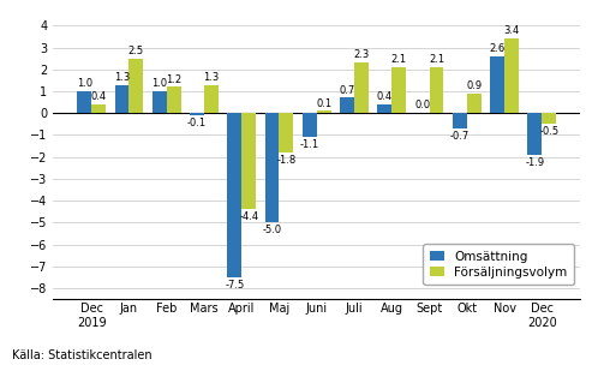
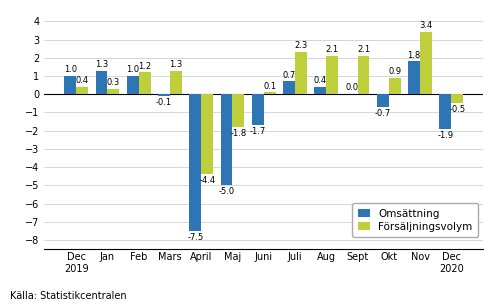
Försäljningsvolym/Jan: 2.5 -> 0.3
Omsättning/Juni: -1.1 -> -1.7
Omsättning/Nov: 2.6 -> 1.8
